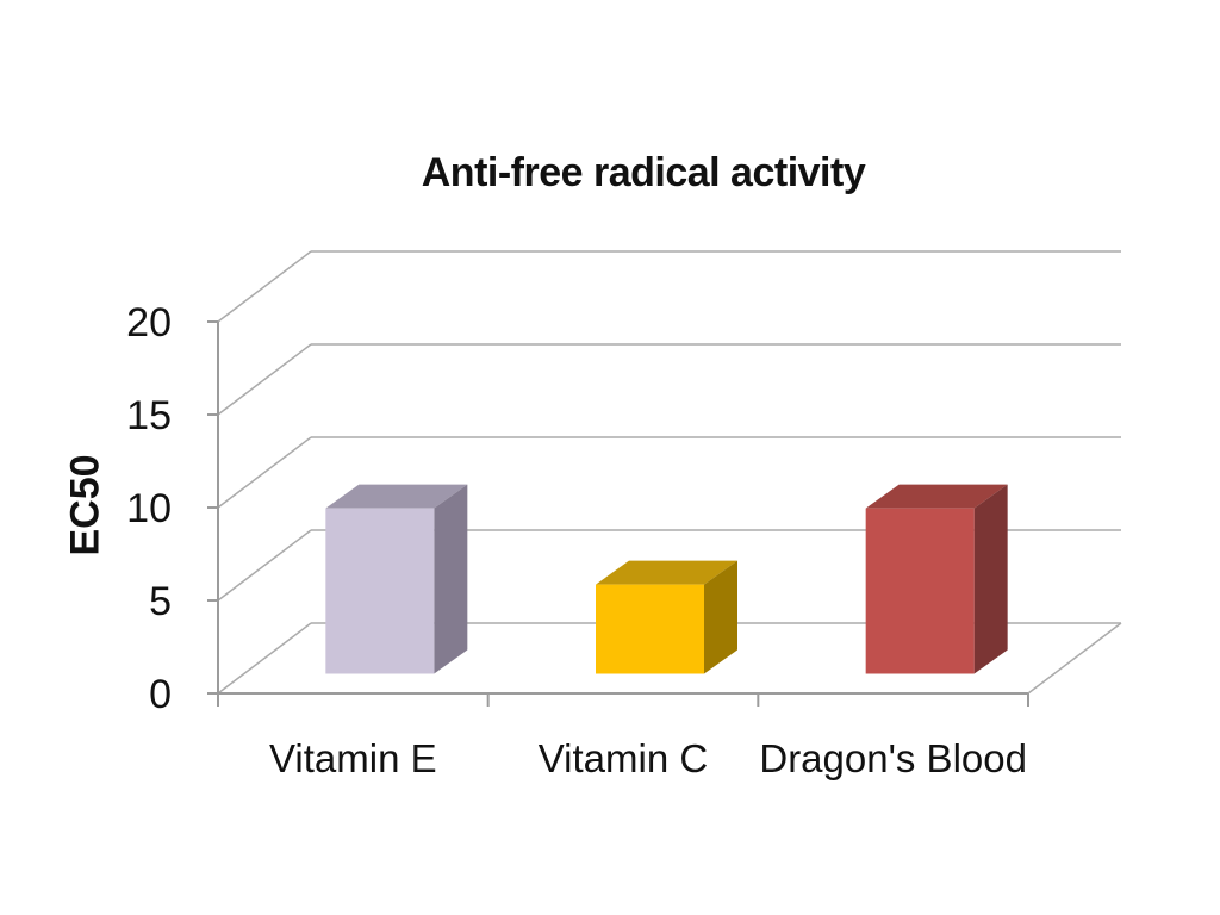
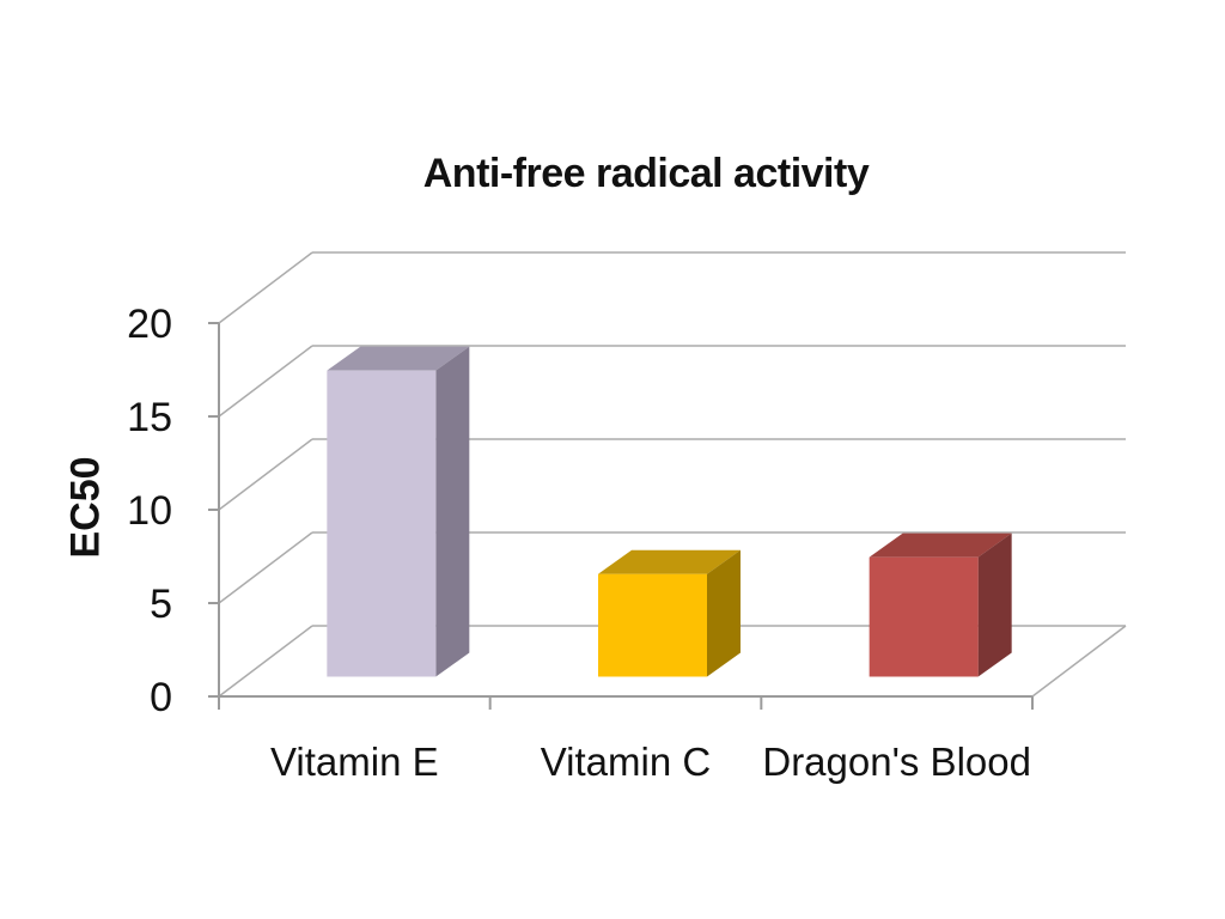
Vitamin E: 8.9 -> 16.4
Vitamin C: 4.8 -> 5.5
Dragon's Blood: 8.9 -> 6.4
